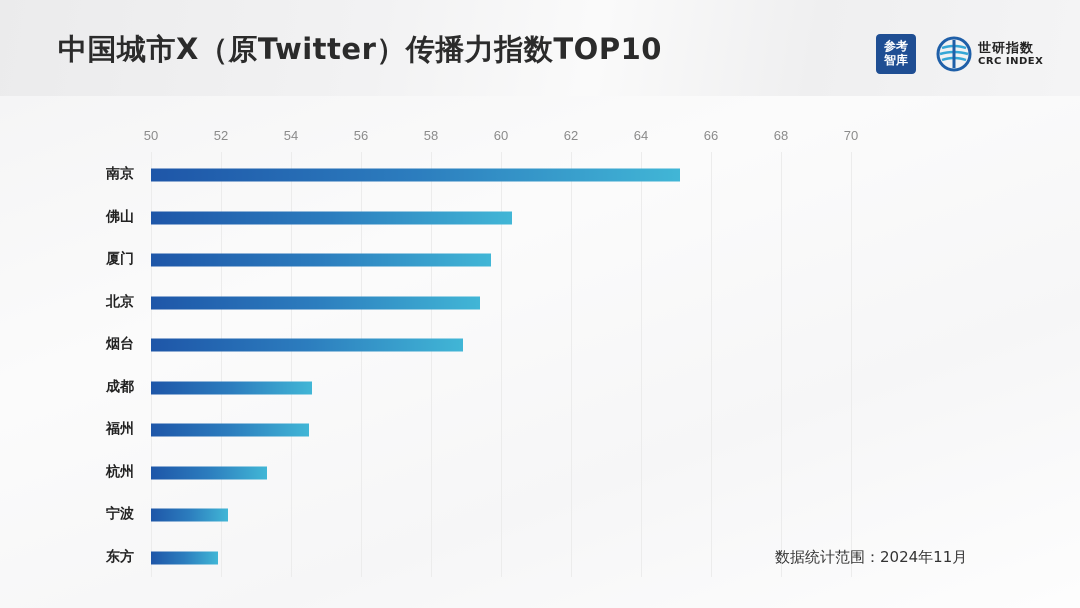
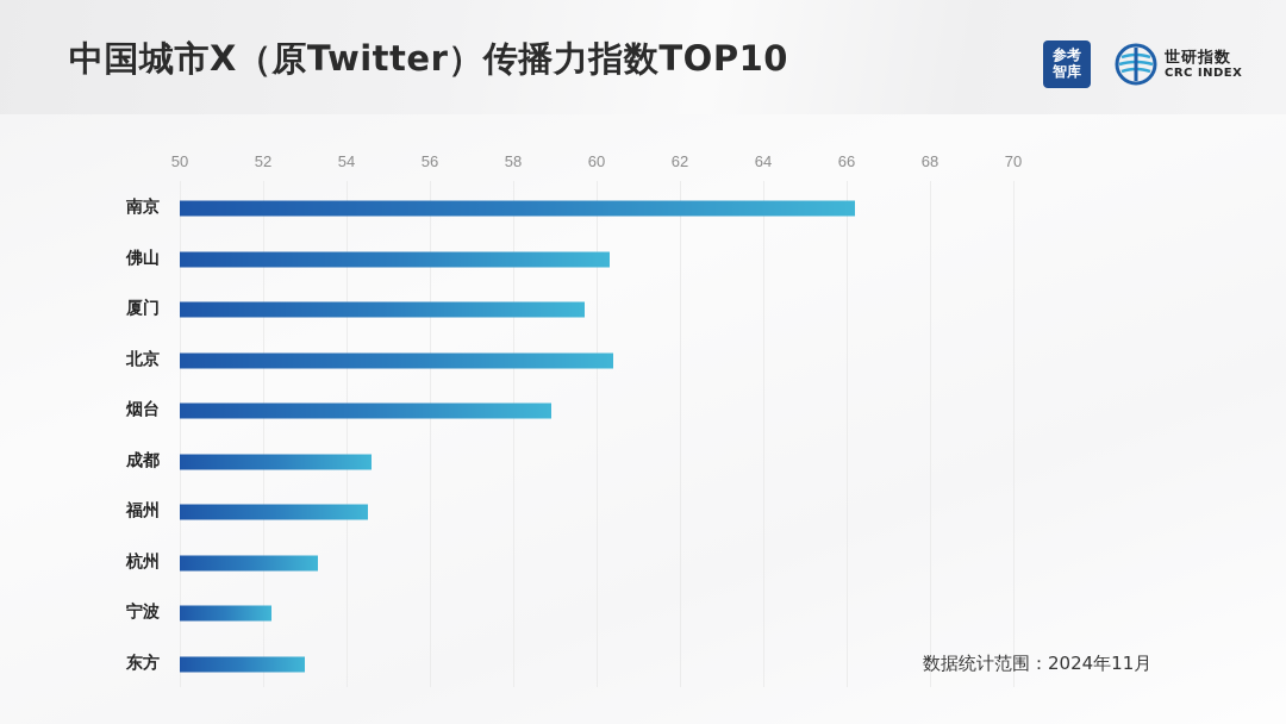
南京: 65.1 -> 66.2
北京: 59.4 -> 60.4
东方: 51.9 -> 53.0
